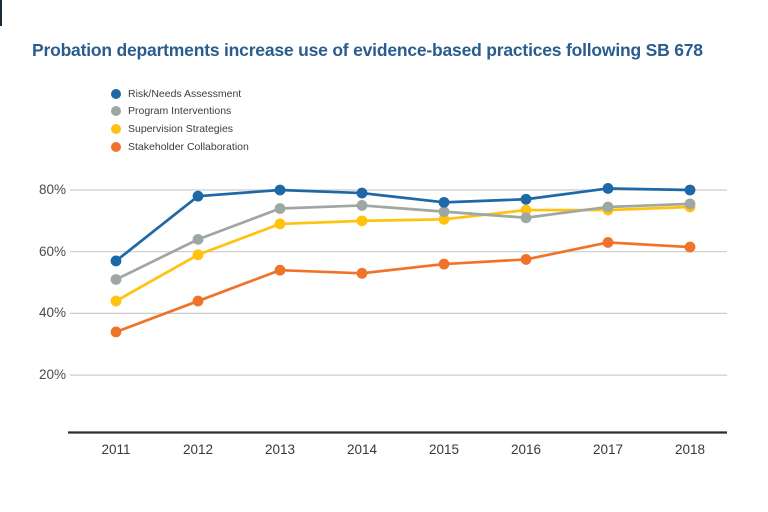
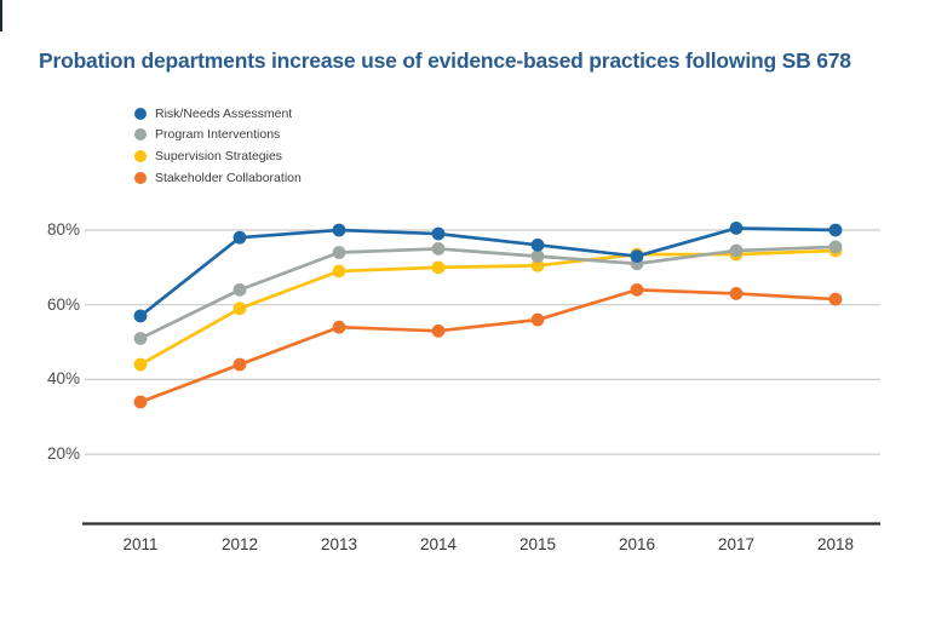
Risk/Needs Assessment/2016: 77% -> 73%
Stakeholder Collaboration/2016: 58% -> 64%
